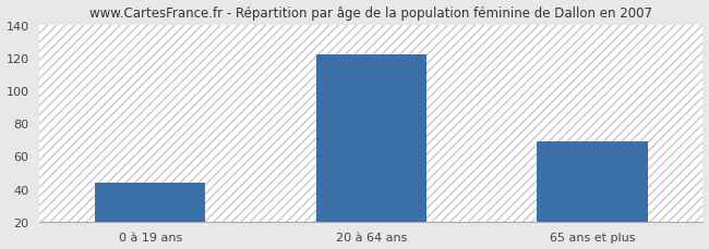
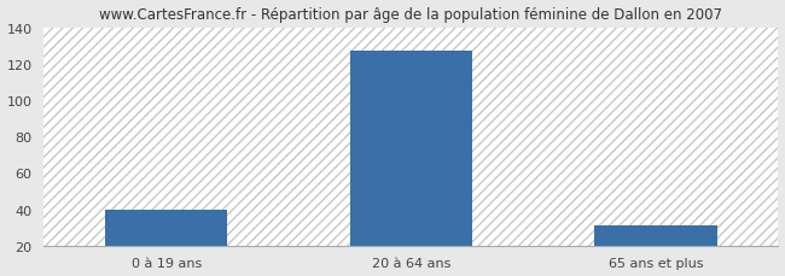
0 à 19 ans: 44 -> 40
20 à 64 ans: 122 -> 127
65 ans et plus: 69 -> 31
